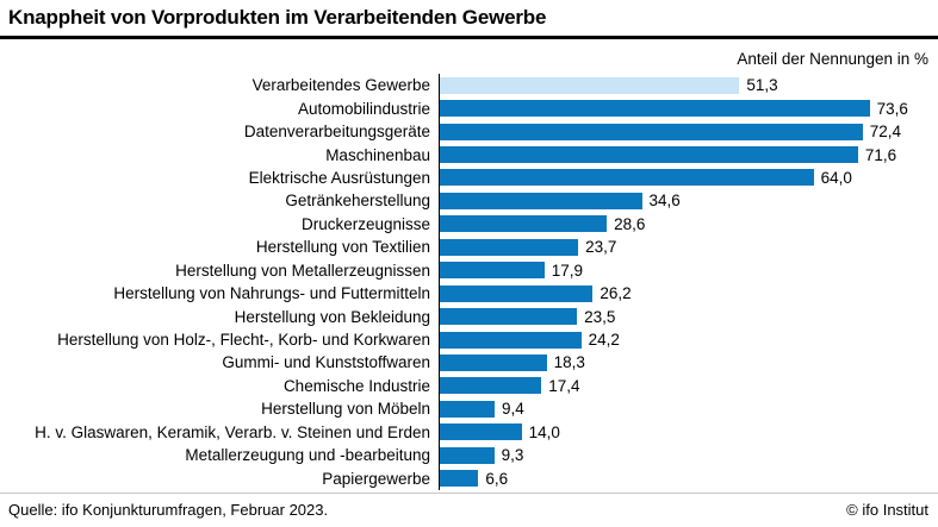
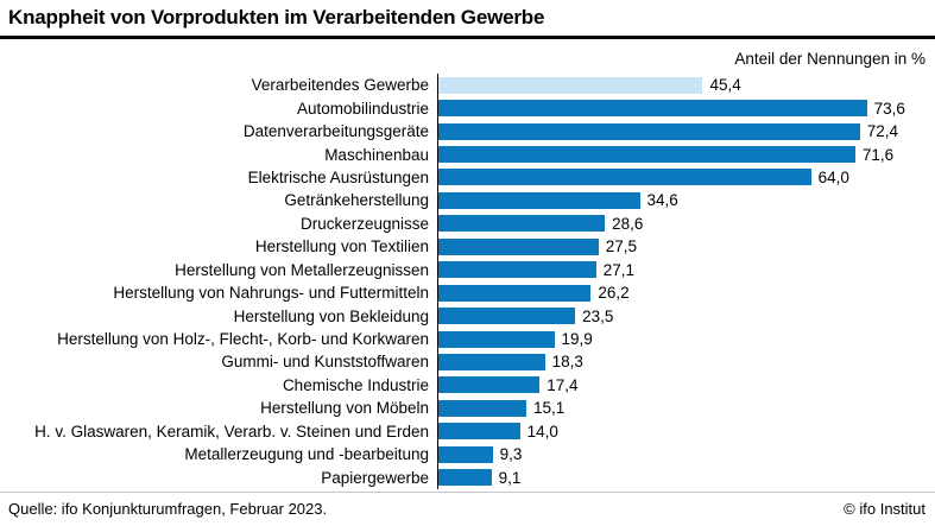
Verarbeitendes Gewerbe: 51,3 -> 45,4
Herstellung von Textilien: 23,7 -> 27,5
Herstellung von Metallerzeugnissen: 17,9 -> 27,1
Herstellung von Holz-, Flecht-, Korb- und Korkwaren: 24,2 -> 19,9
Herstellung von Möbeln: 9,4 -> 15,1
Papiergewerbe: 6,6 -> 9,1
